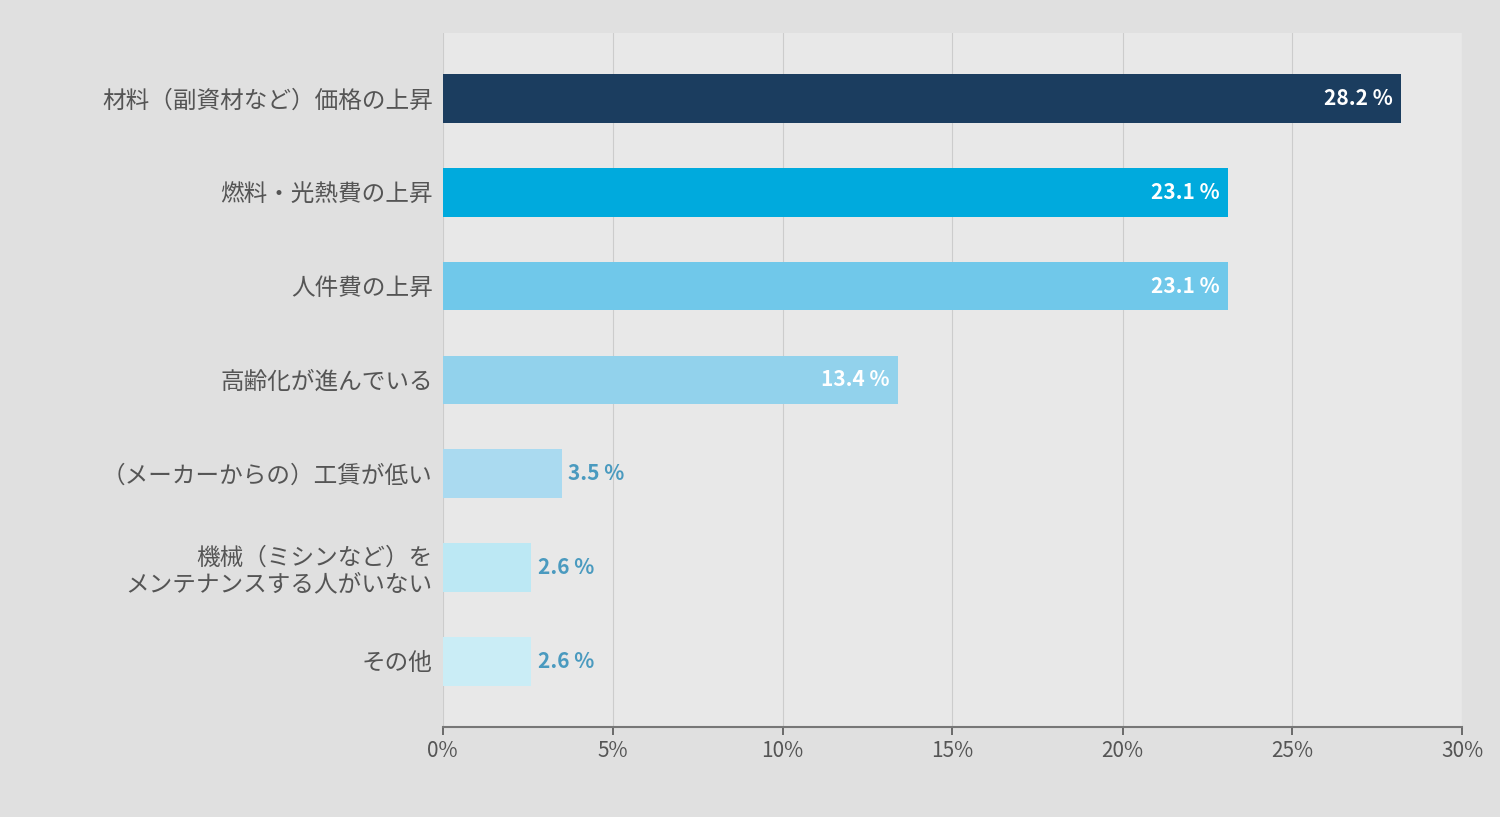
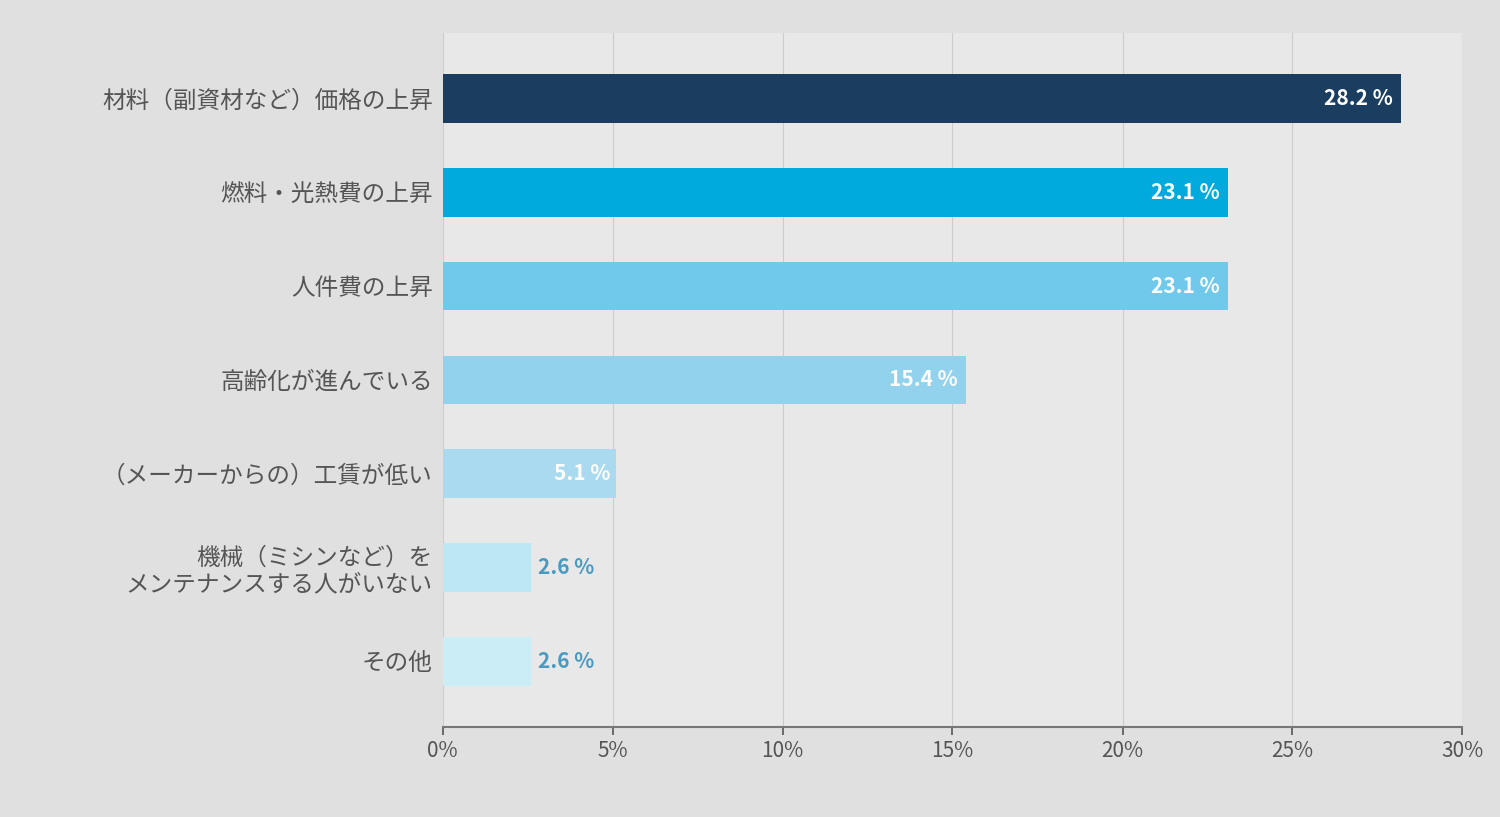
高齢化が進んでいる: 13.4 -> 15.4
（メーカーからの）工賃が低い: 3.5 -> 5.1
